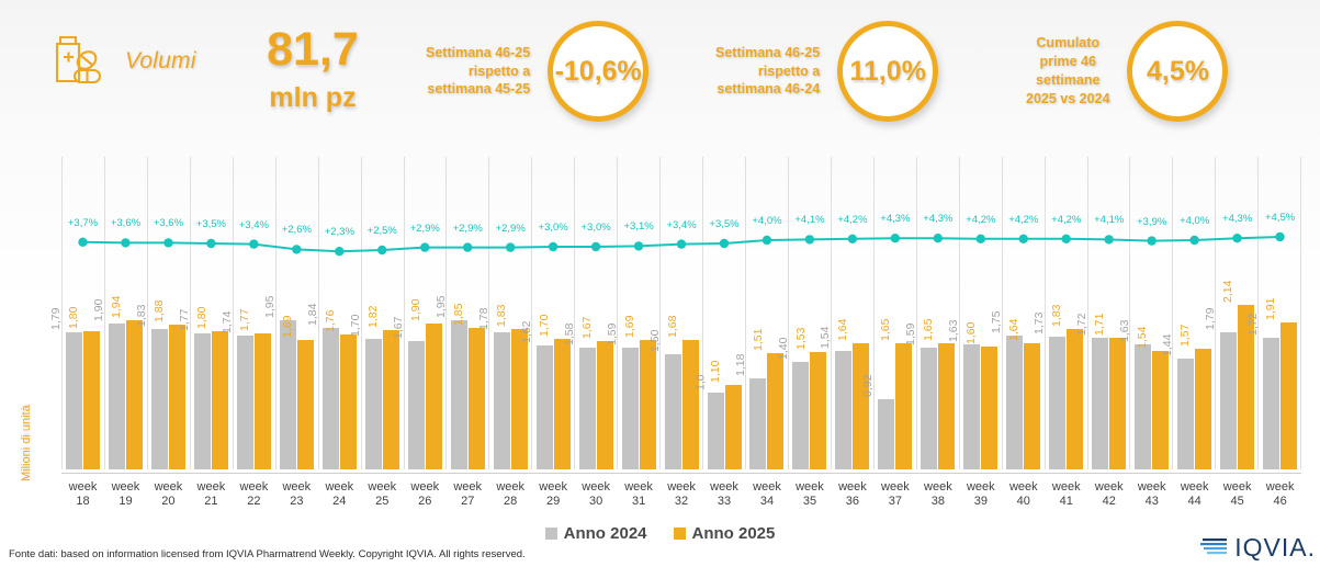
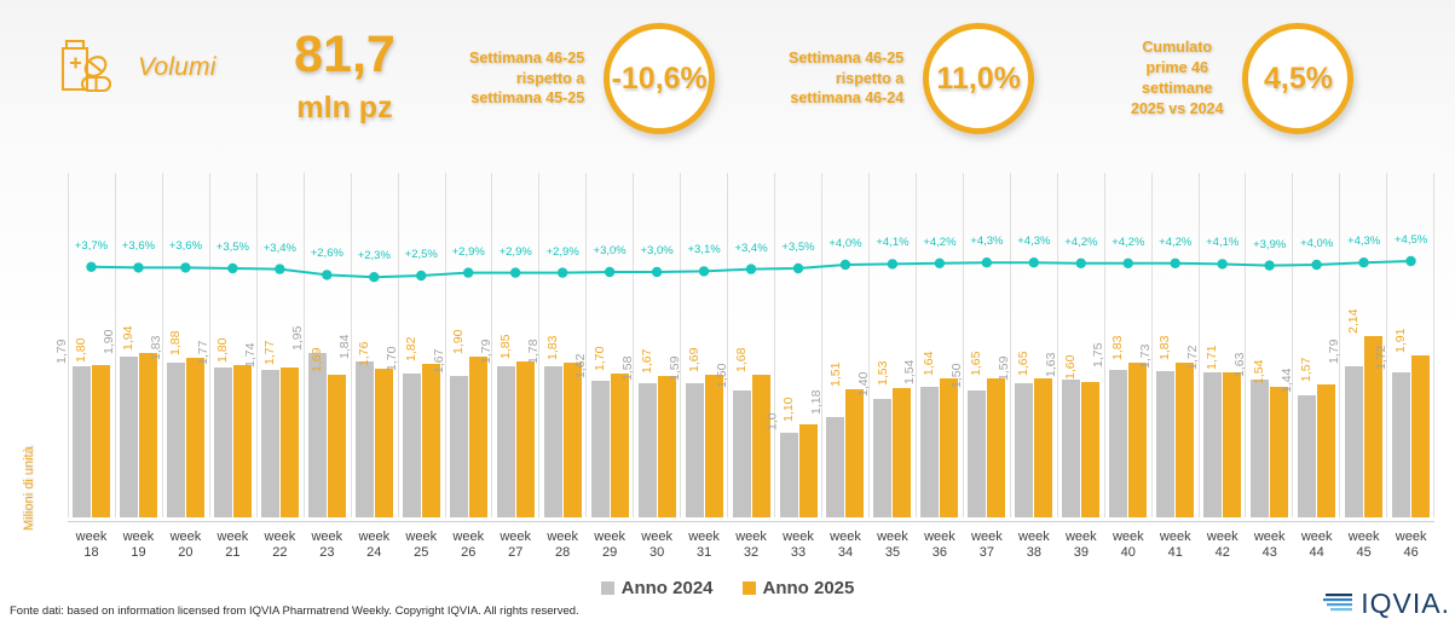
Anno 2024/week 27: 1,95 -> 1,79
Anno 2024/week 37: 0,92 -> 1,50
Anno 2025/week 40: 1,64 -> 1,83
